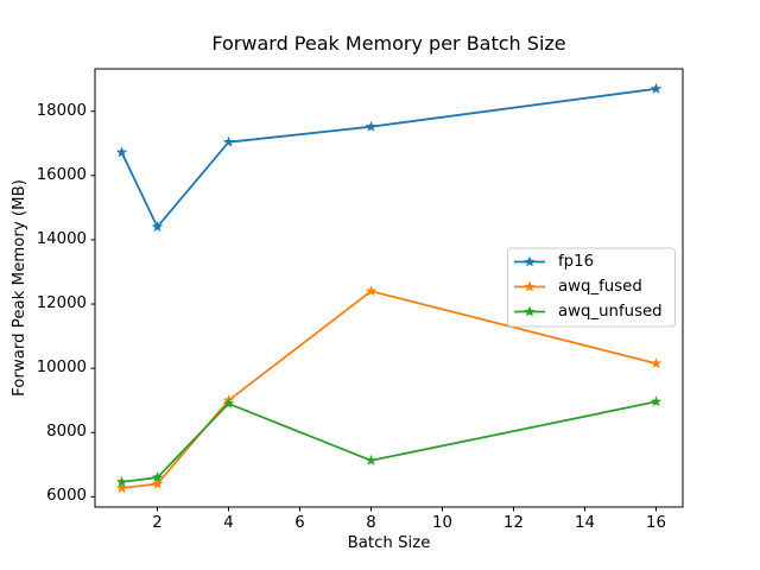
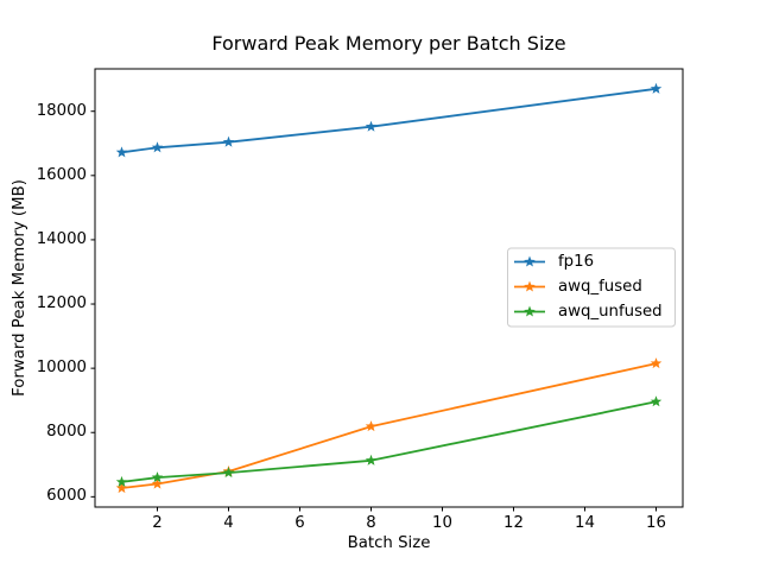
fp16/2: 14400 -> 16900
awq_fused/4: 9000 -> 6800
awq_unfused/4: 8900 -> 6800
awq_fused/8: 12400 -> 8200
